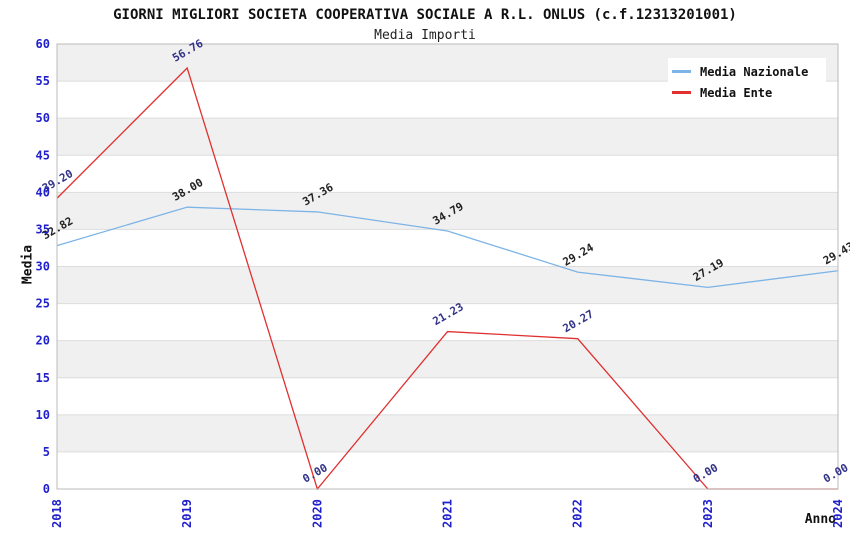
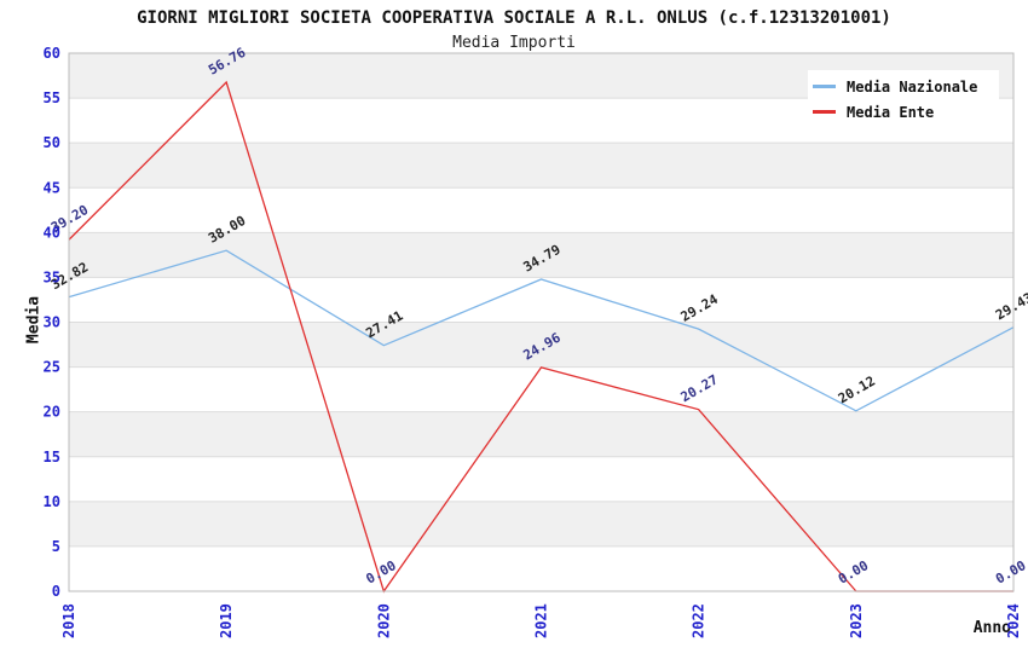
Media Nazionale/2020: 37.36 -> 27.41
Media Ente/2021: 21.23 -> 24.96
Media Nazionale/2023: 27.19 -> 20.12
